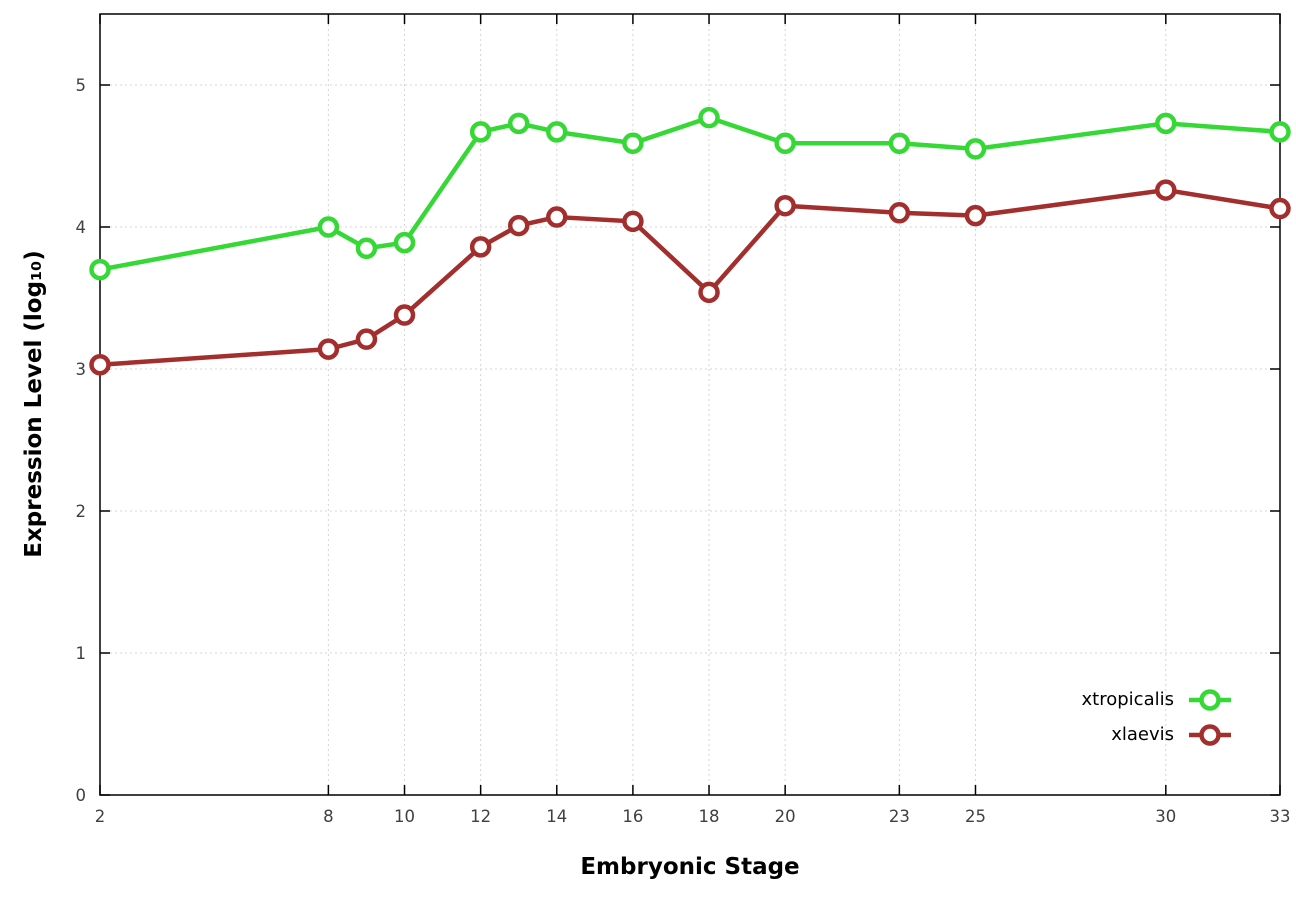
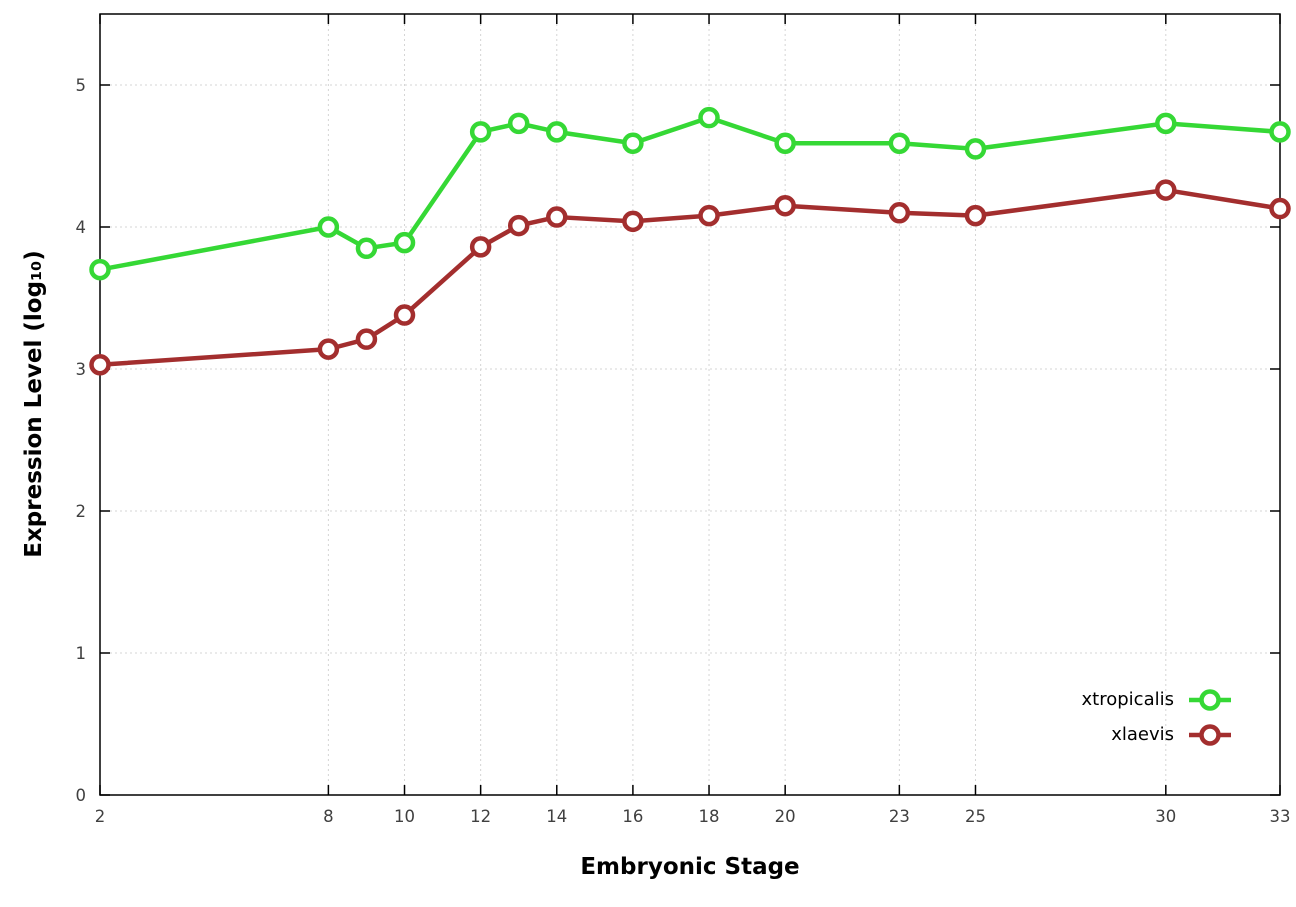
xlaevis/18: 3.54 -> 4.08
